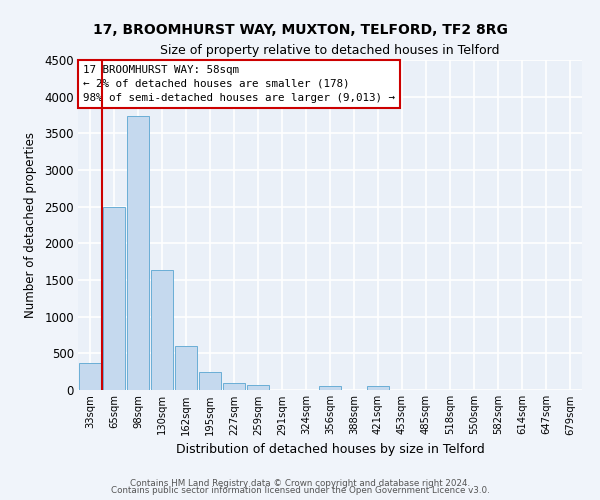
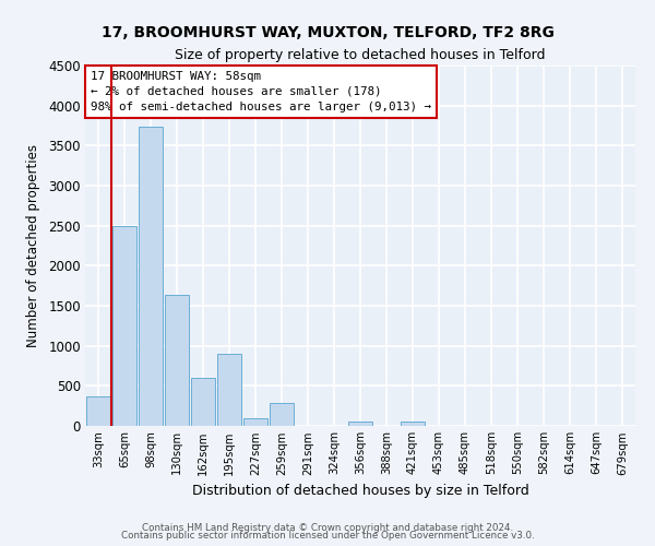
195sqm: 240 -> 900
259sqm: 70 -> 280
